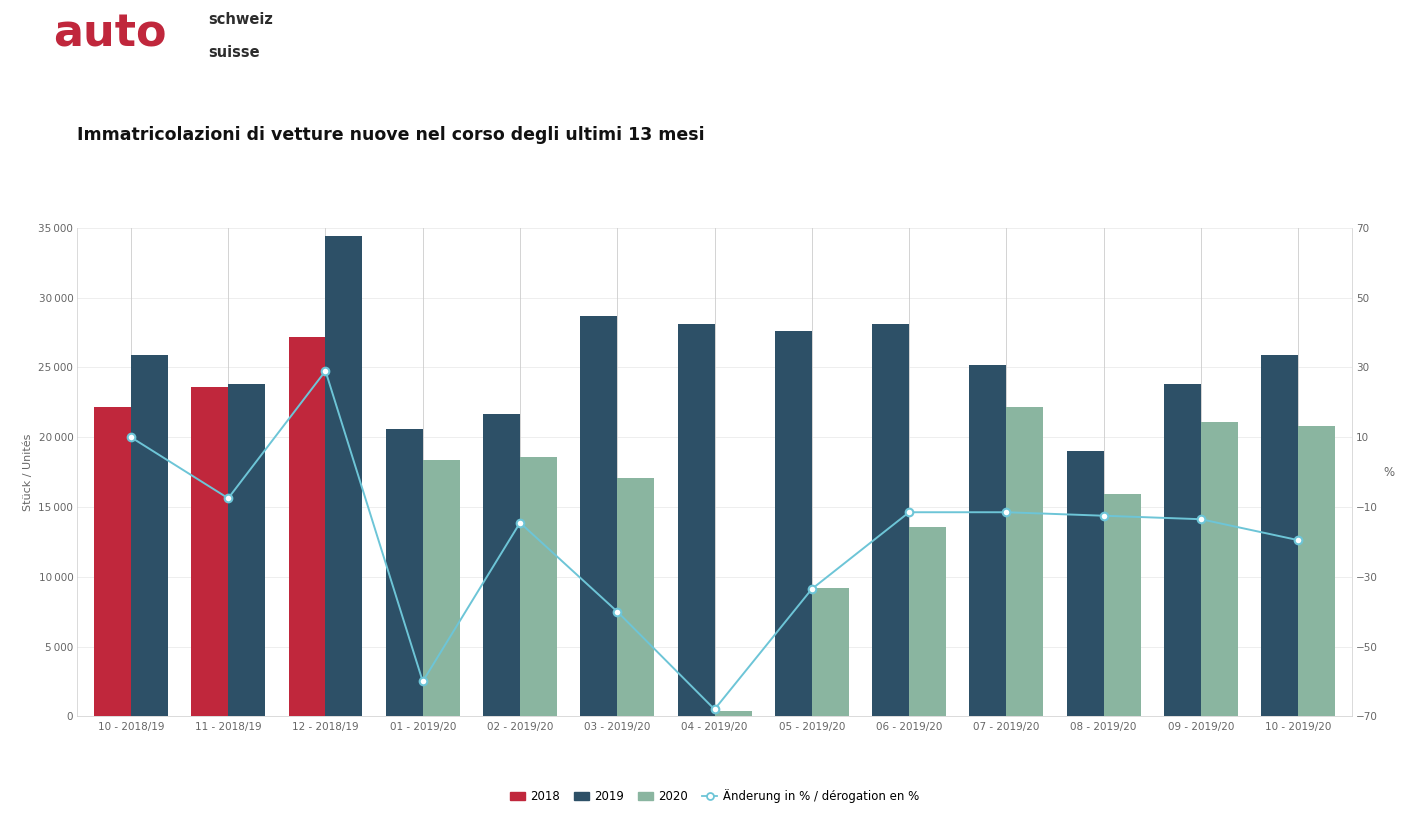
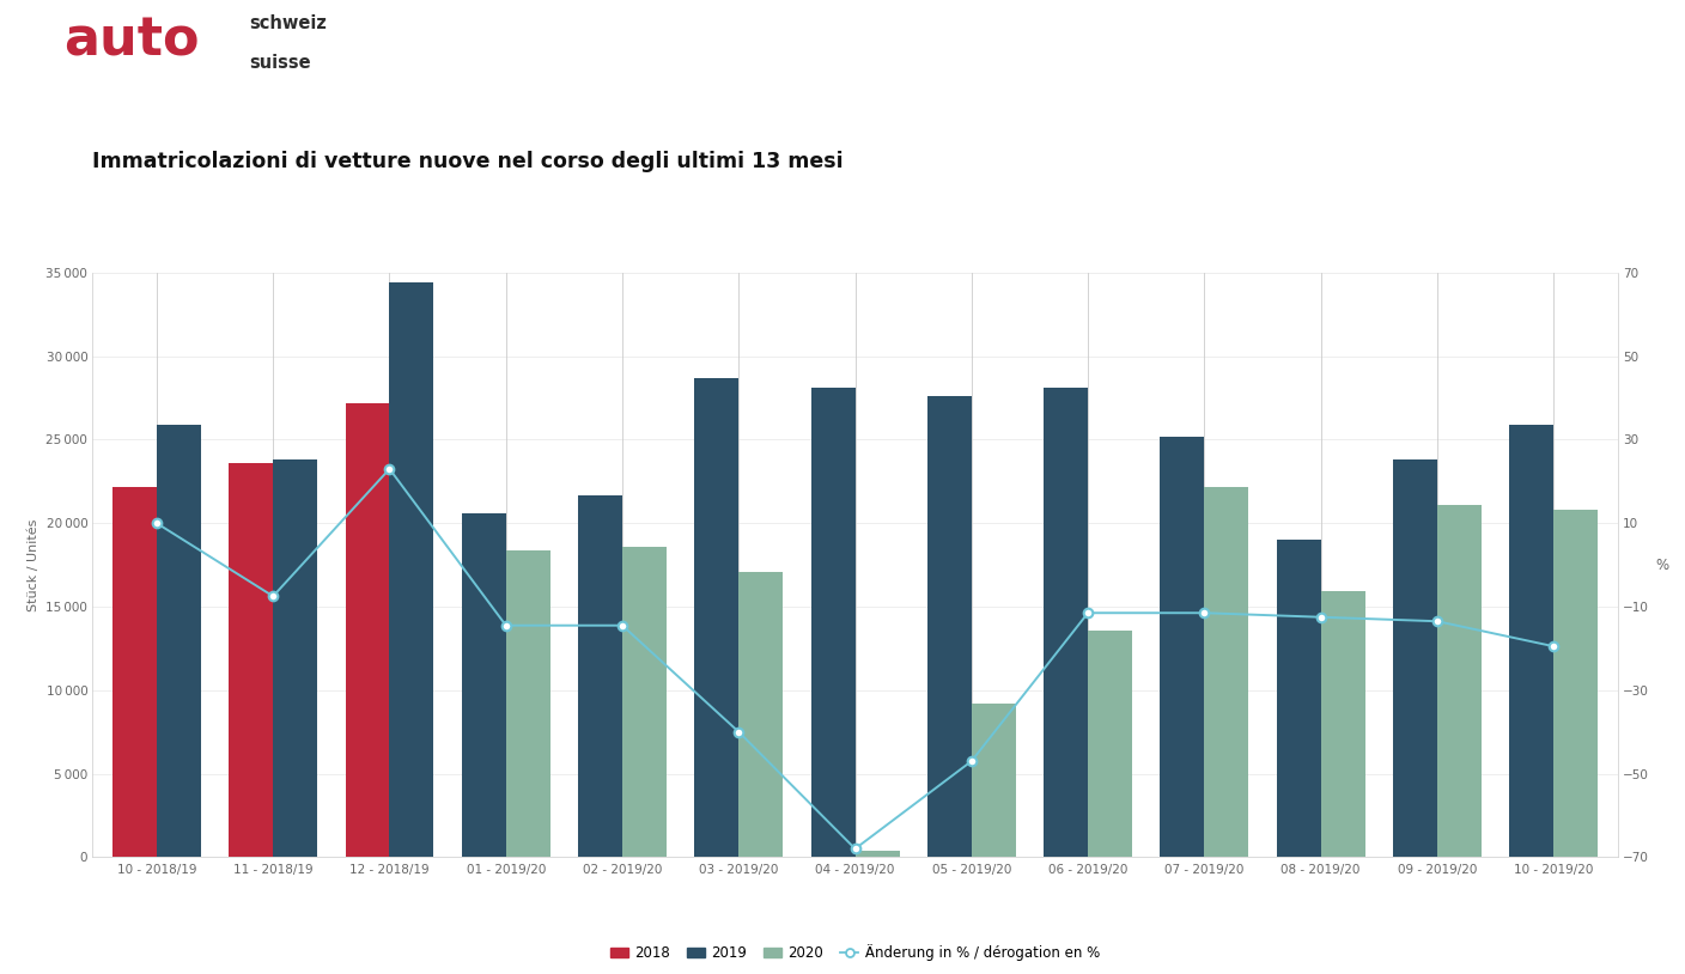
Änderung in % / dérogation en %/12 - 2018/19: 29.0 -> 23.0
Änderung in % / dérogation en %/01 - 2019/20: -60.0 -> -14.5
Änderung in % / dérogation en %/05 - 2019/20: -33.5 -> -47.0
